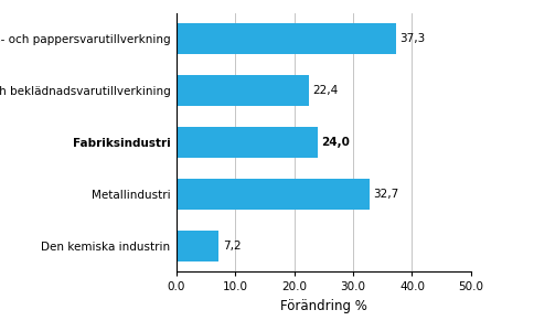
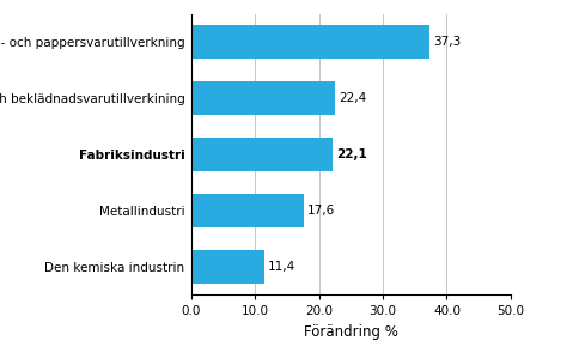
Fabriksindustri: 24,0 -> 22,1
Metallindustri: 32,7 -> 17,6
Den kemiska industrin: 7,2 -> 11,4
